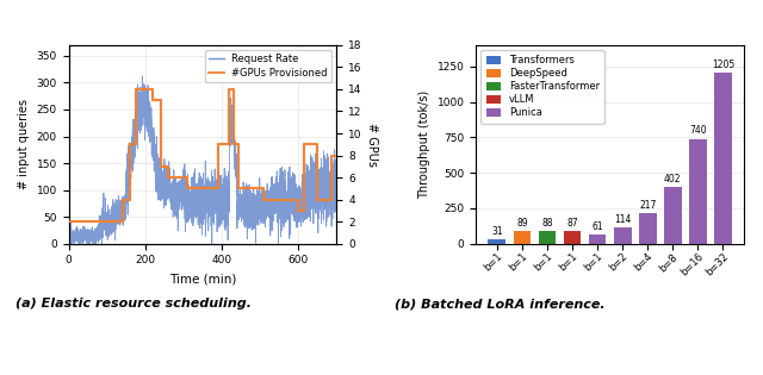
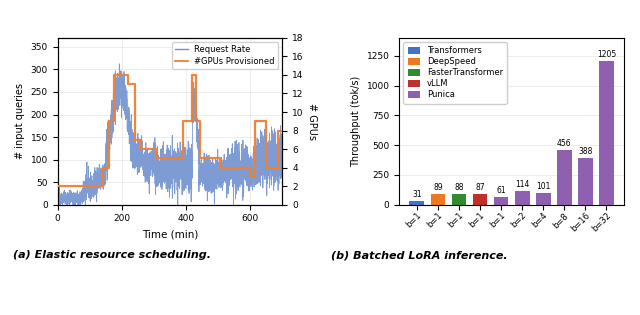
b=4: 217 -> 101
b=8: 402 -> 456
b=16: 740 -> 388
